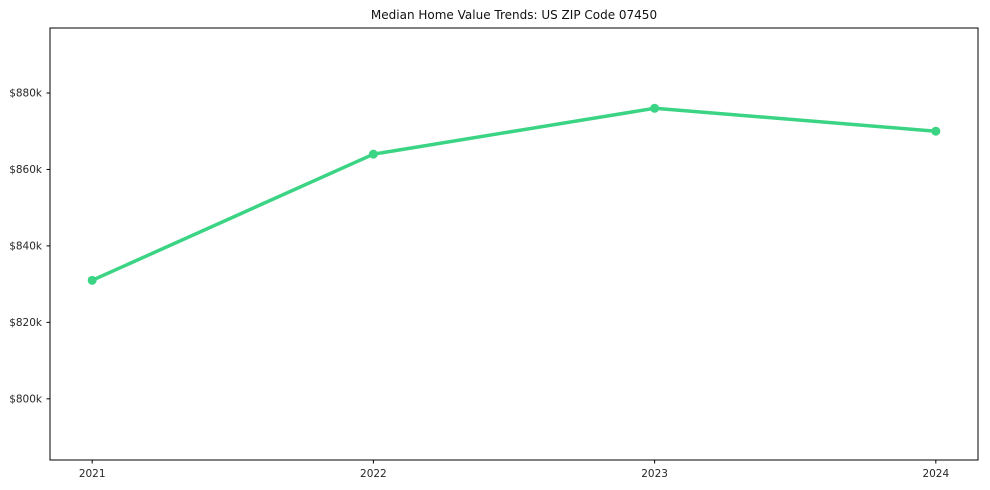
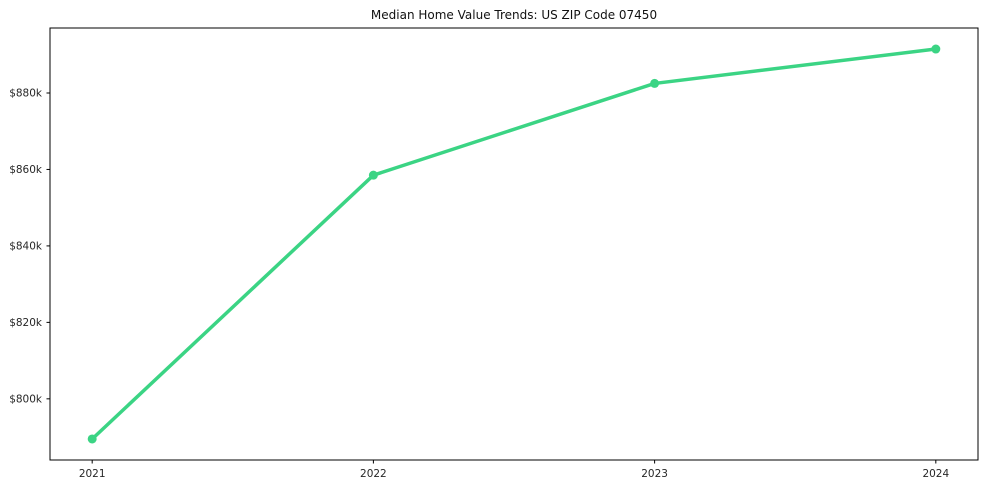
2021: $831k -> $790k
2022: $864k -> $858k
2023: $876k -> $882k
2024: $870k -> $892k
